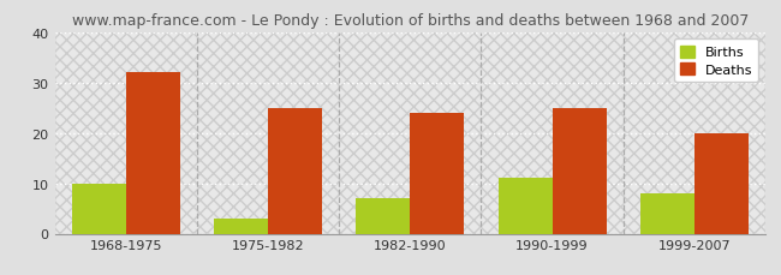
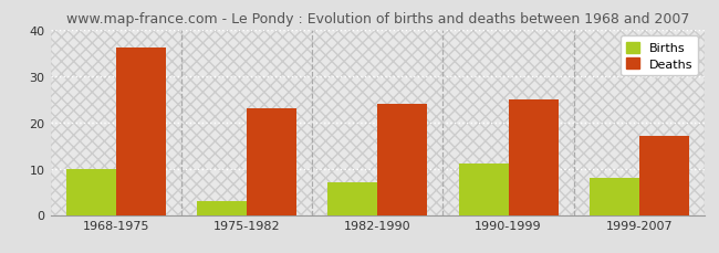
Deaths/1968-1975: 32 -> 36
Deaths/1975-1982: 25 -> 23
Deaths/1999-2007: 20 -> 17
